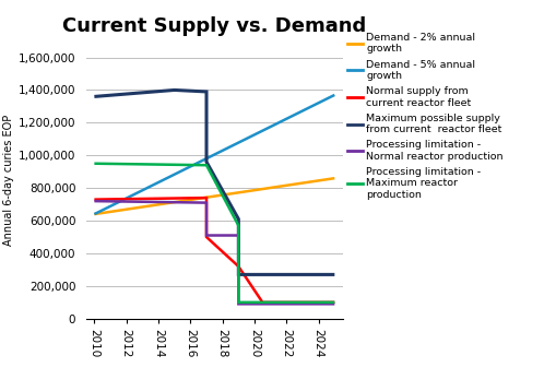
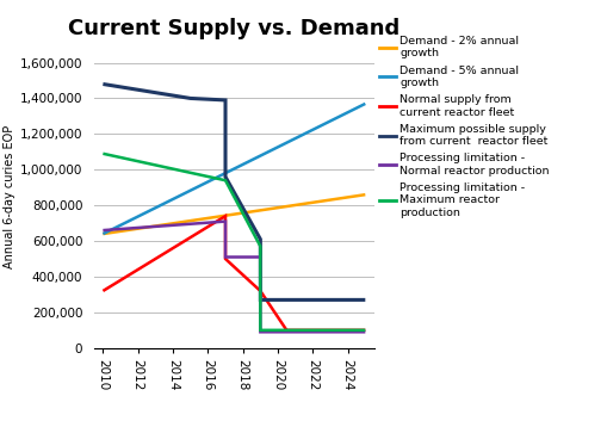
Normal supply from current reactor fleet/2010: 730,000 -> 320,000
Maximum possible supply from current reactor fleet/2010: 1,360,000 -> 1,480,000
Processing limitation - Normal reactor production/2010: 720,000 -> 660,000
Processing limitation - Maximum reactor production/2010: 950,000 -> 1,090,000
